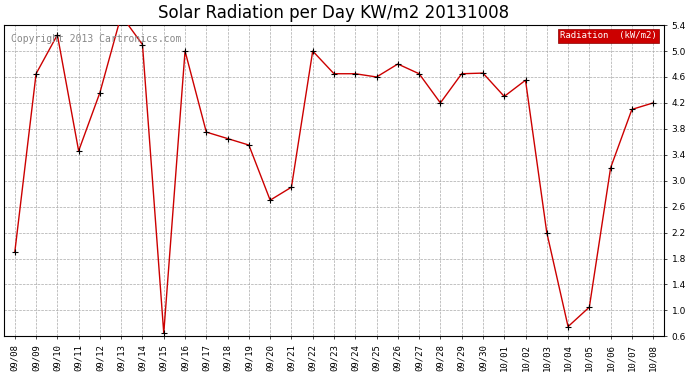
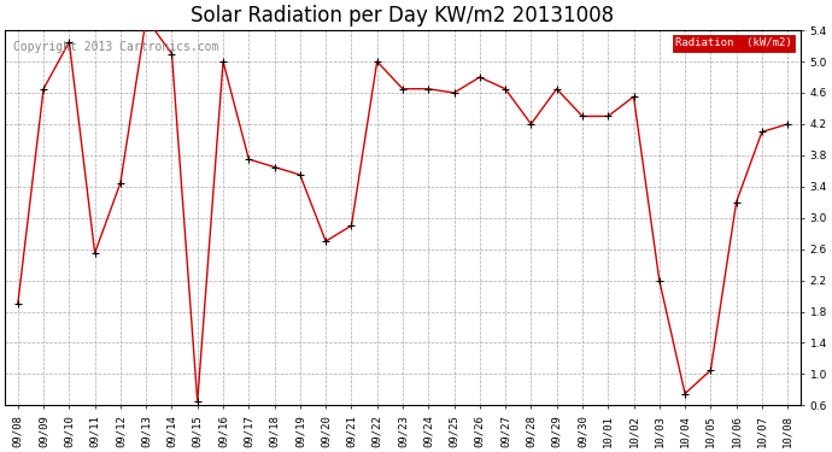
09/11: 3.46 -> 2.55
09/12: 4.36 -> 3.45
09/30: 4.66 -> 4.30
